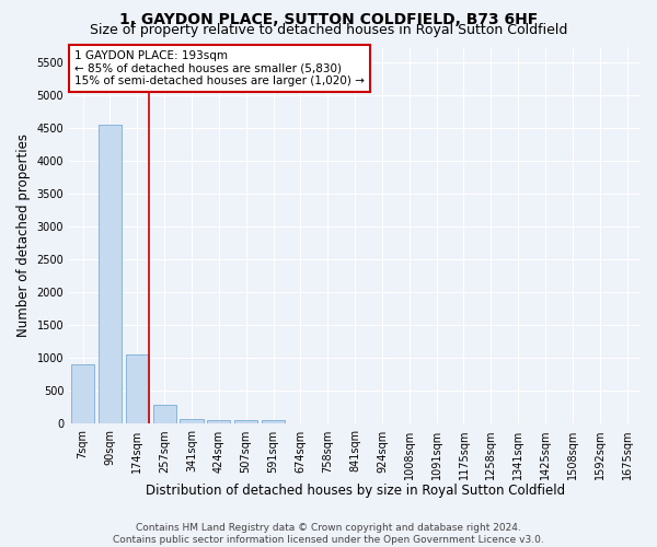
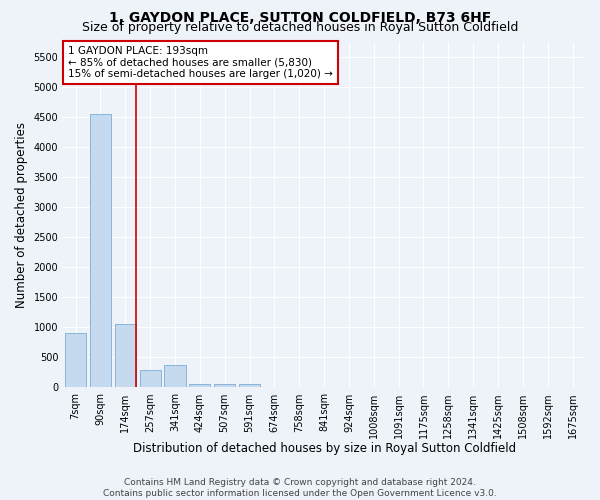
341sqm: 80 -> 380
